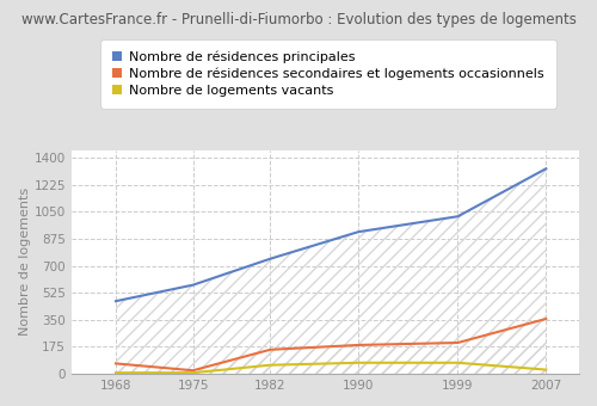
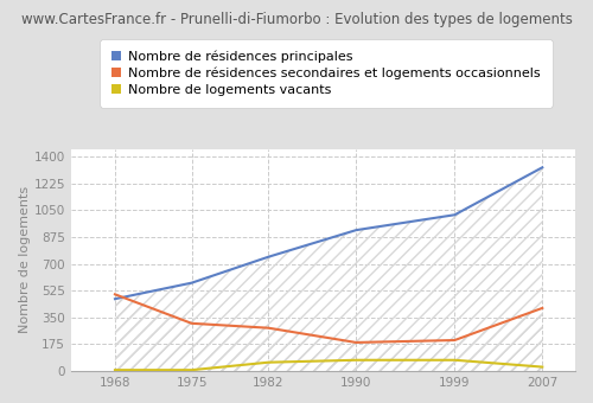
Nombre de résidences secondaires et logements occasionnels/1968: 60 -> 500
Nombre de résidences secondaires et logements occasionnels/1975: 20 -> 310
Nombre de résidences secondaires et logements occasionnels/1982: 160 -> 280
Nombre de résidences secondaires et logements occasionnels/2007: 360 -> 410
